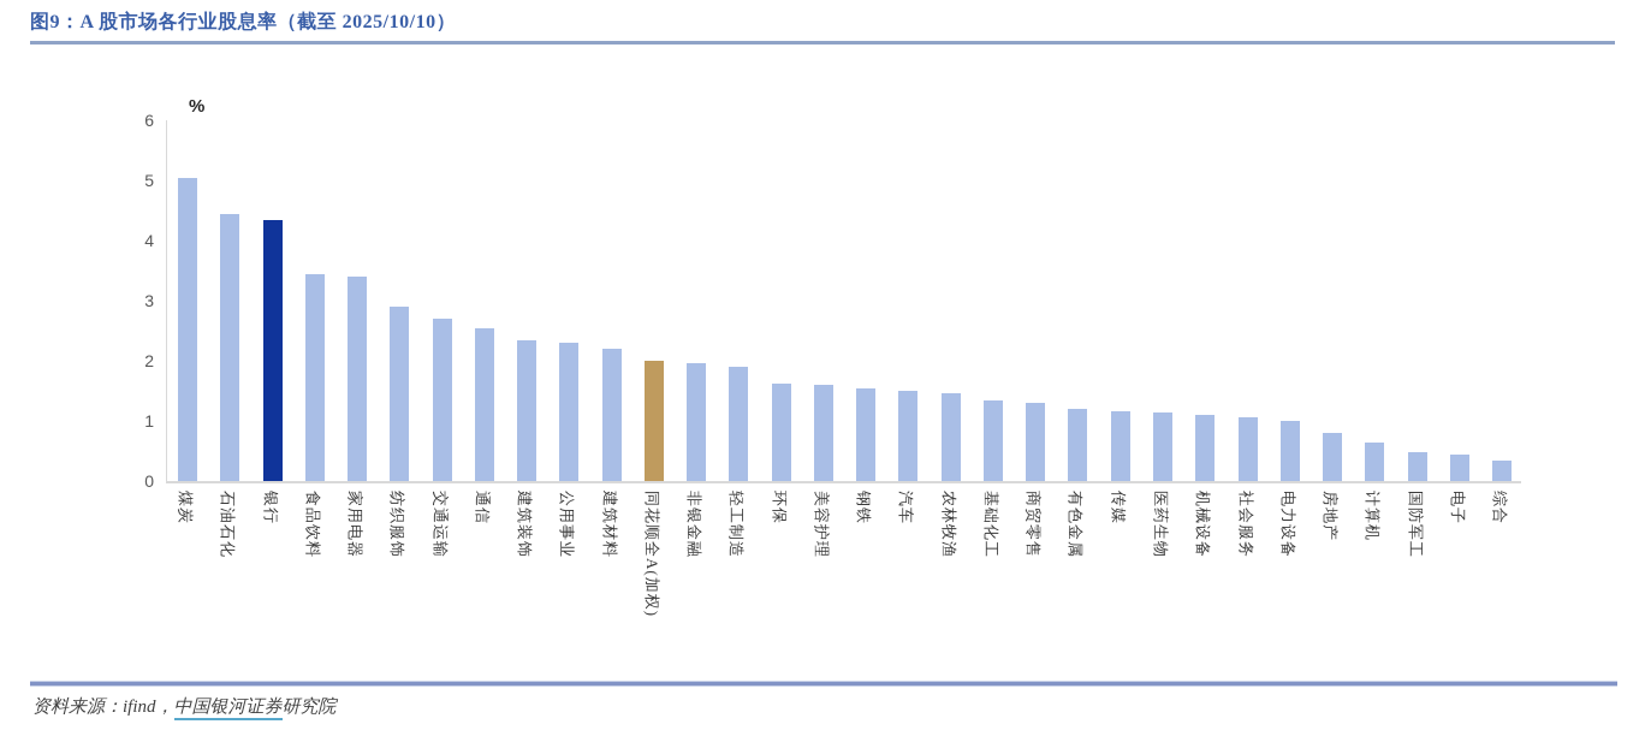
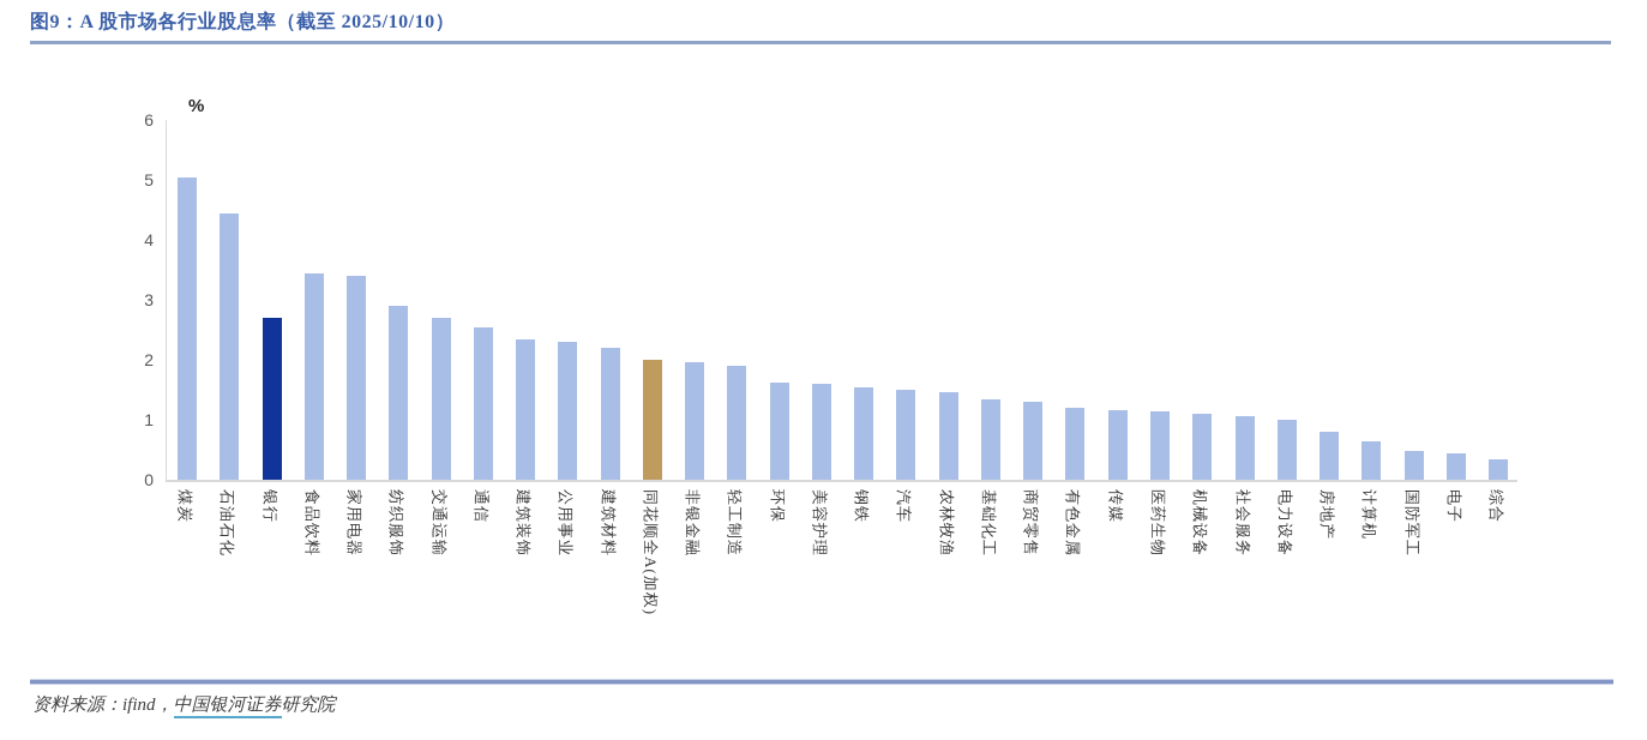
银行: 4.3 -> 2.7
